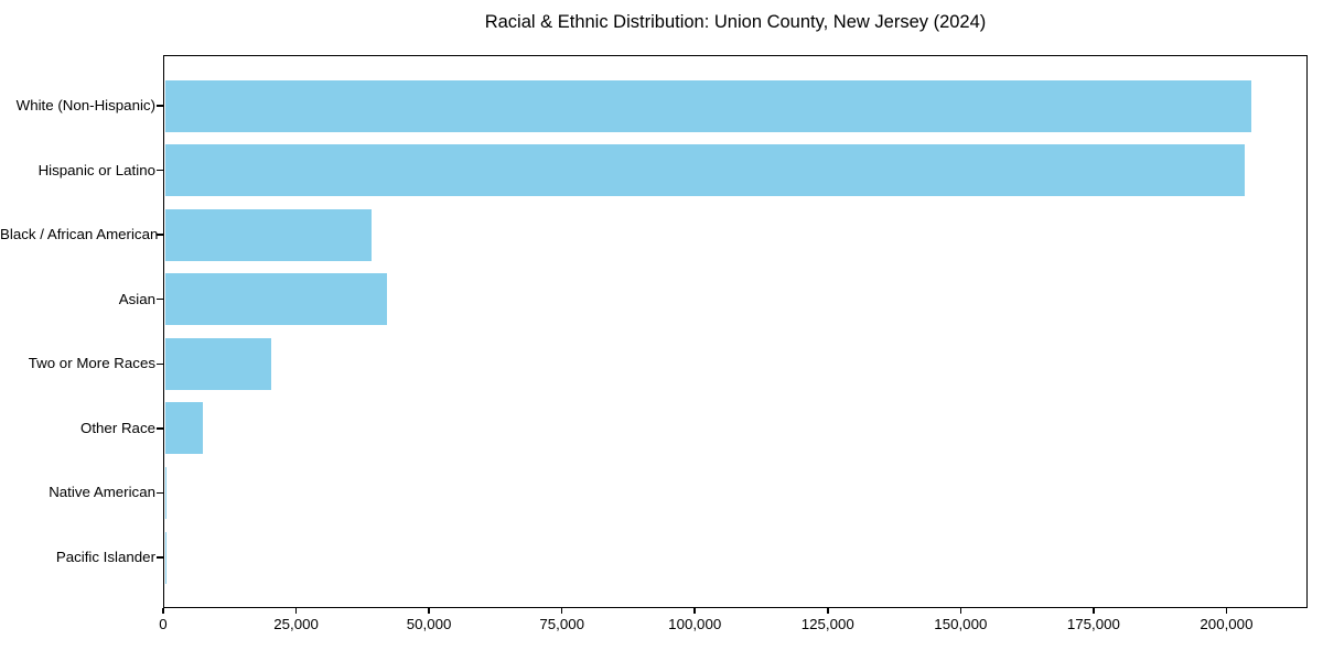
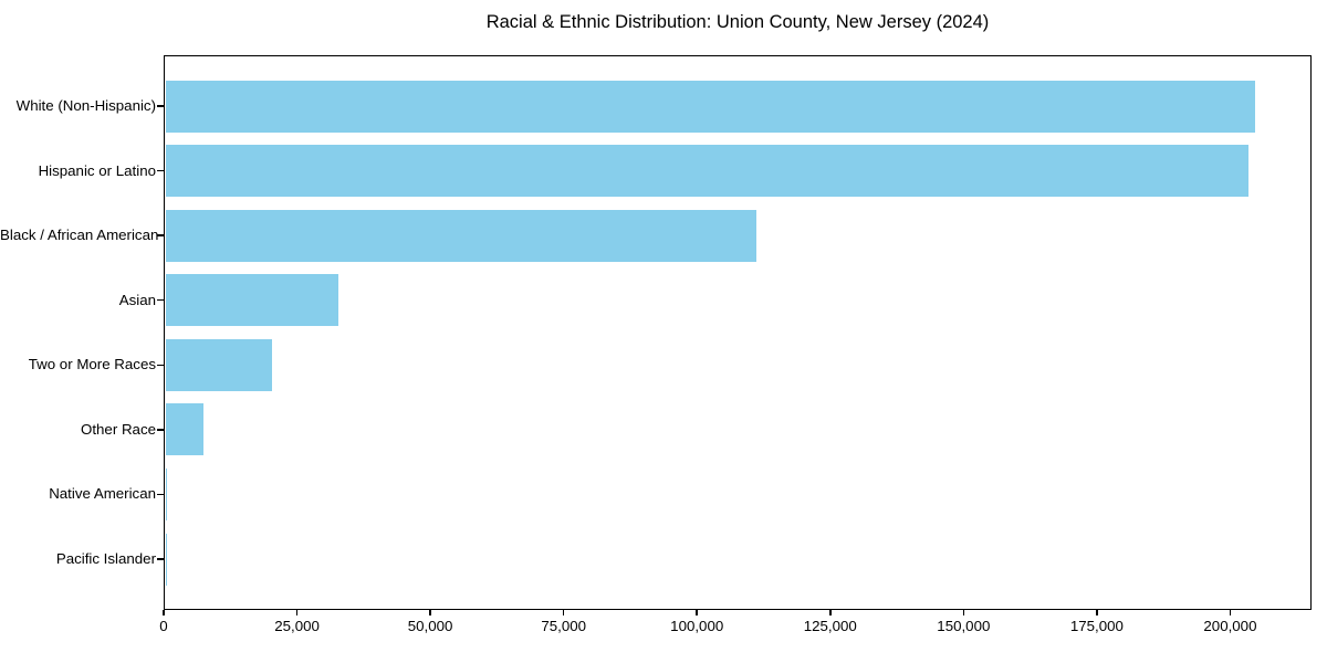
Black / African American: 39000 -> 111000
Asian: 42000 -> 32000
